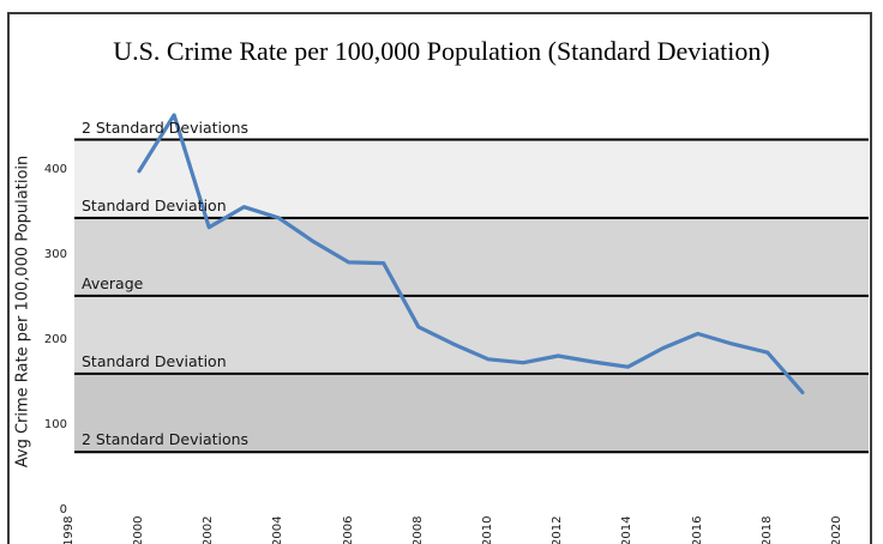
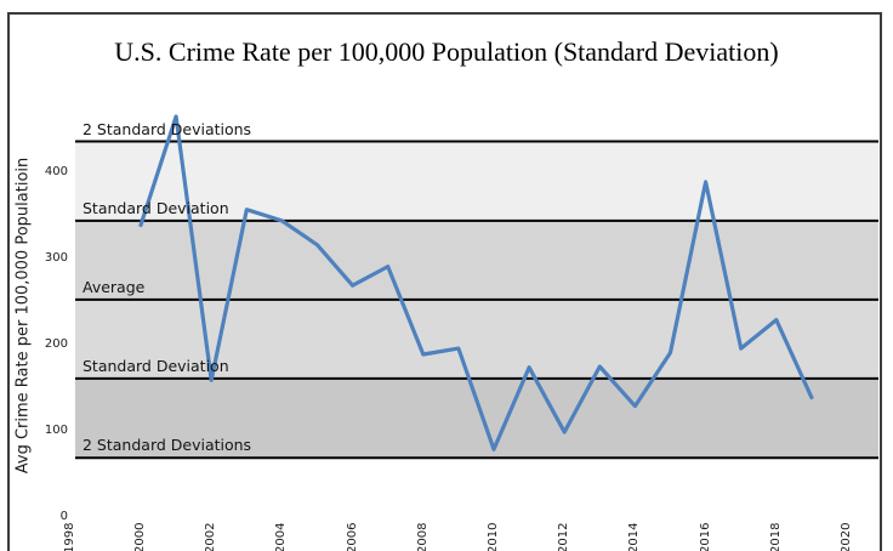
2000: 400 -> 340
2002: 330 -> 160
2006: 290 -> 270
2008: 220 -> 190
2010: 180 -> 80
2012: 180 -> 100
2014: 170 -> 130
2016: 210 -> 390
2018: 190 -> 230
